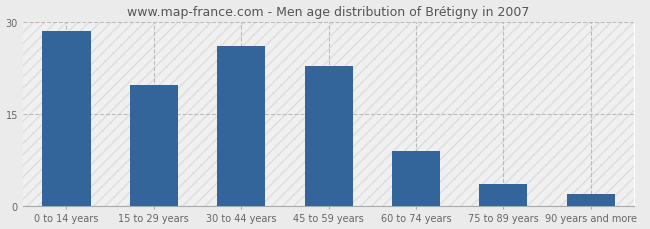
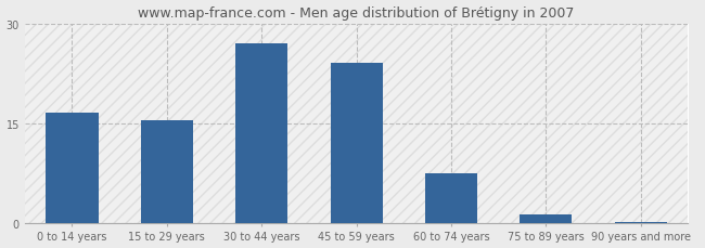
0 to 14 years: 28.4 -> 16.5
15 to 29 years: 19.6 -> 15.5
30 to 44 years: 26.0 -> 27.0
45 to 59 years: 22.8 -> 24.0
60 to 74 years: 9.0 -> 7.5
75 to 89 years: 3.6 -> 1.2
90 years and more: 2.0 -> 0.1
